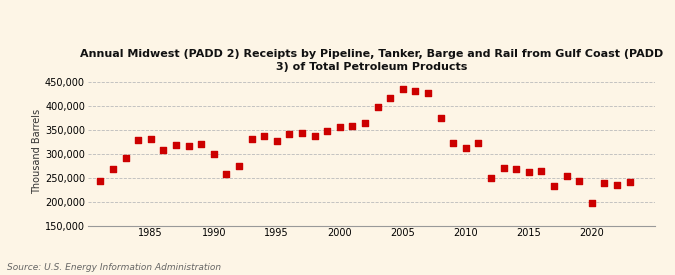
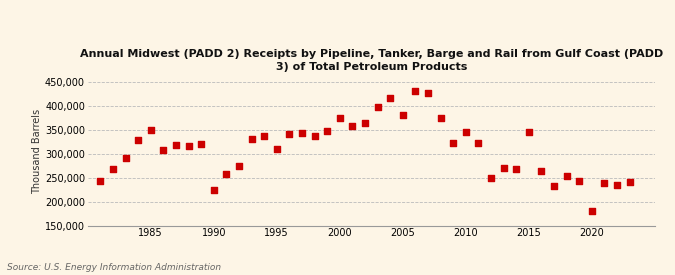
1985: 330,000 -> 350,000
1990: 300,000 -> 225,000
1995: 327,000 -> 310,000
2000: 356,000 -> 375,000
2005: 435,000 -> 380,000
2010: 311,000 -> 345,000
2015: 262,000 -> 345,000
2020: 196,000 -> 180,000
